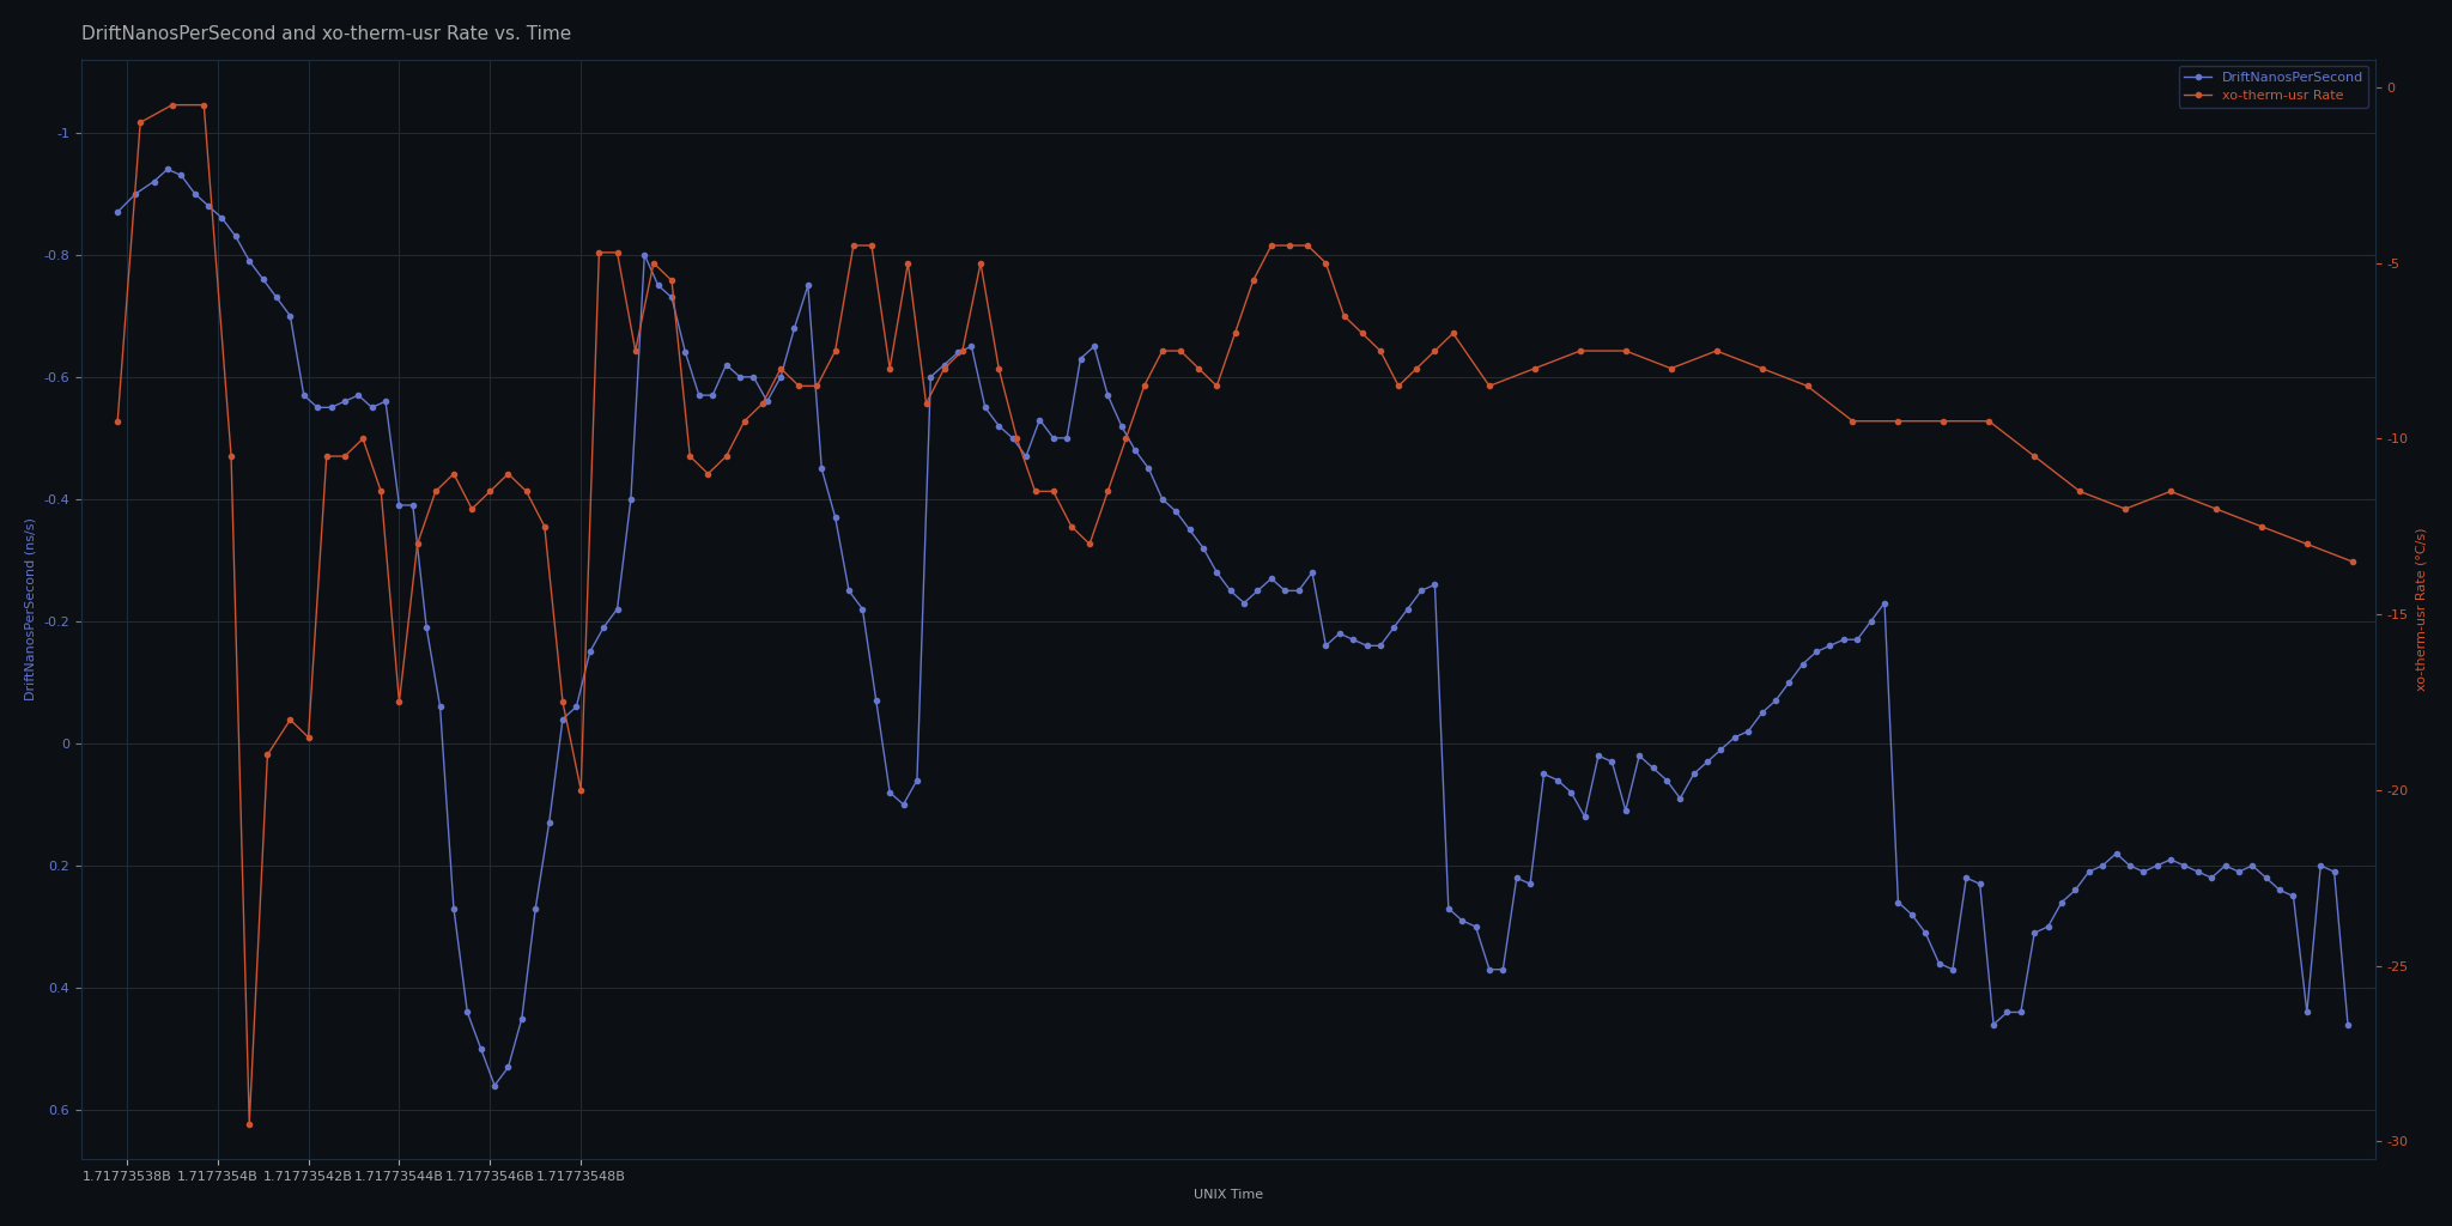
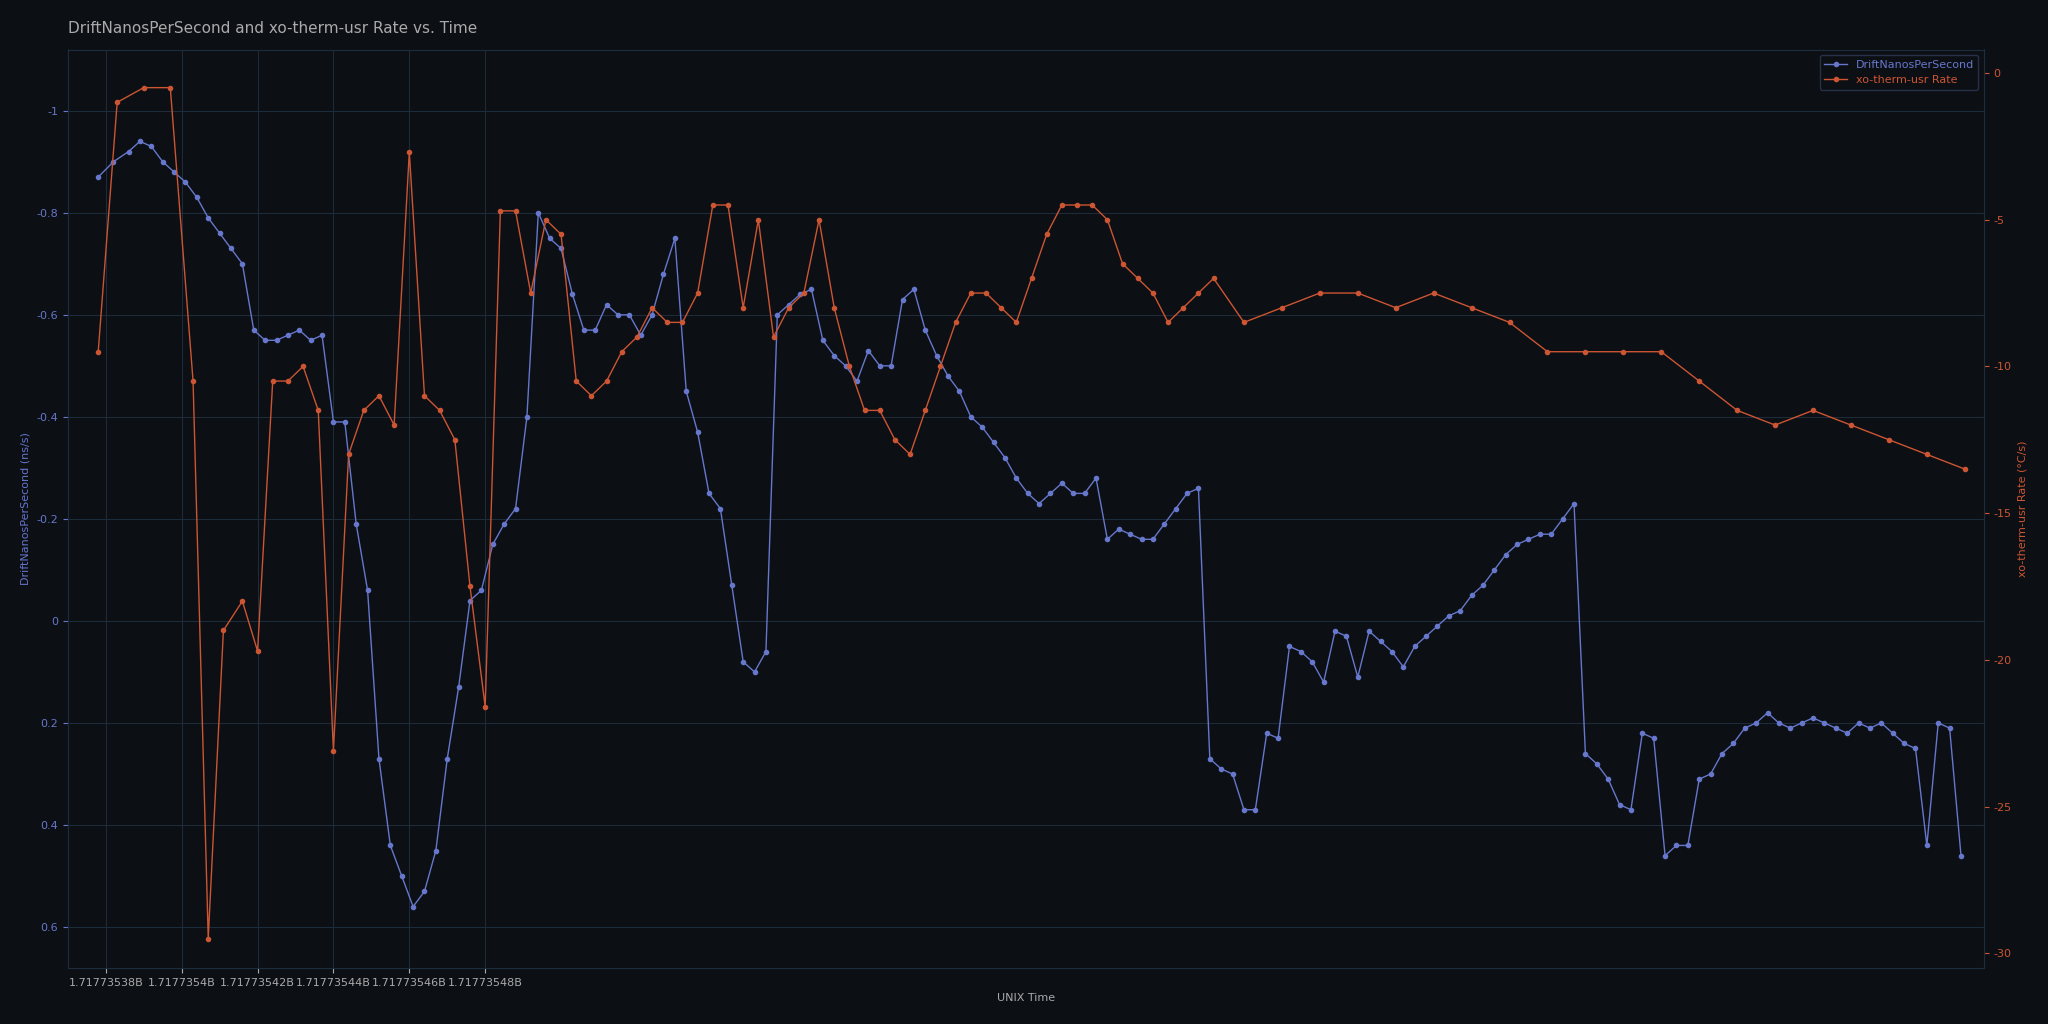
xo-therm-usr Rate/1.71773542B: -18.5 -> -19.7
xo-therm-usr Rate/1.71773544B: -17.5 -> -23.1
xo-therm-usr Rate/1.71773546B: -11.5 -> -2.7
xo-therm-usr Rate/1.71773548B: -20.0 -> -21.6
